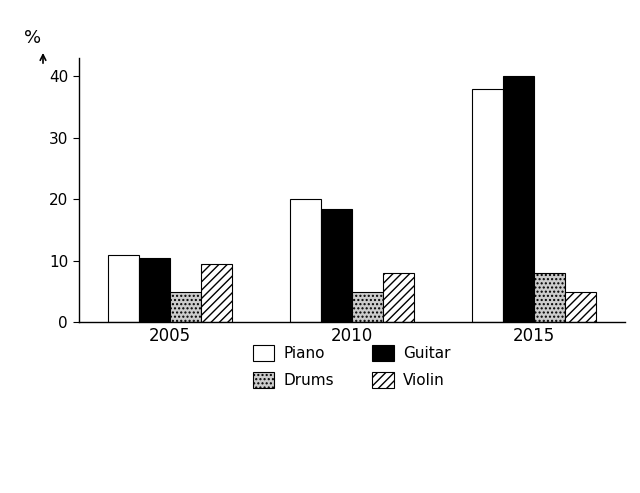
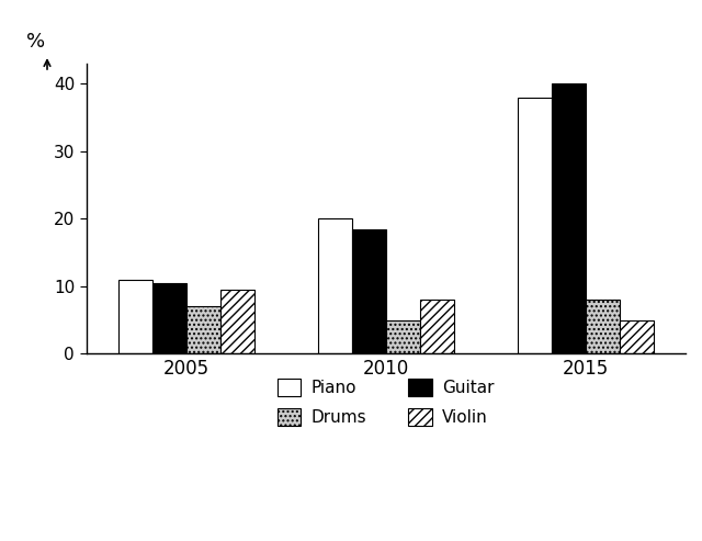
Drums/2005: 5 -> 7
